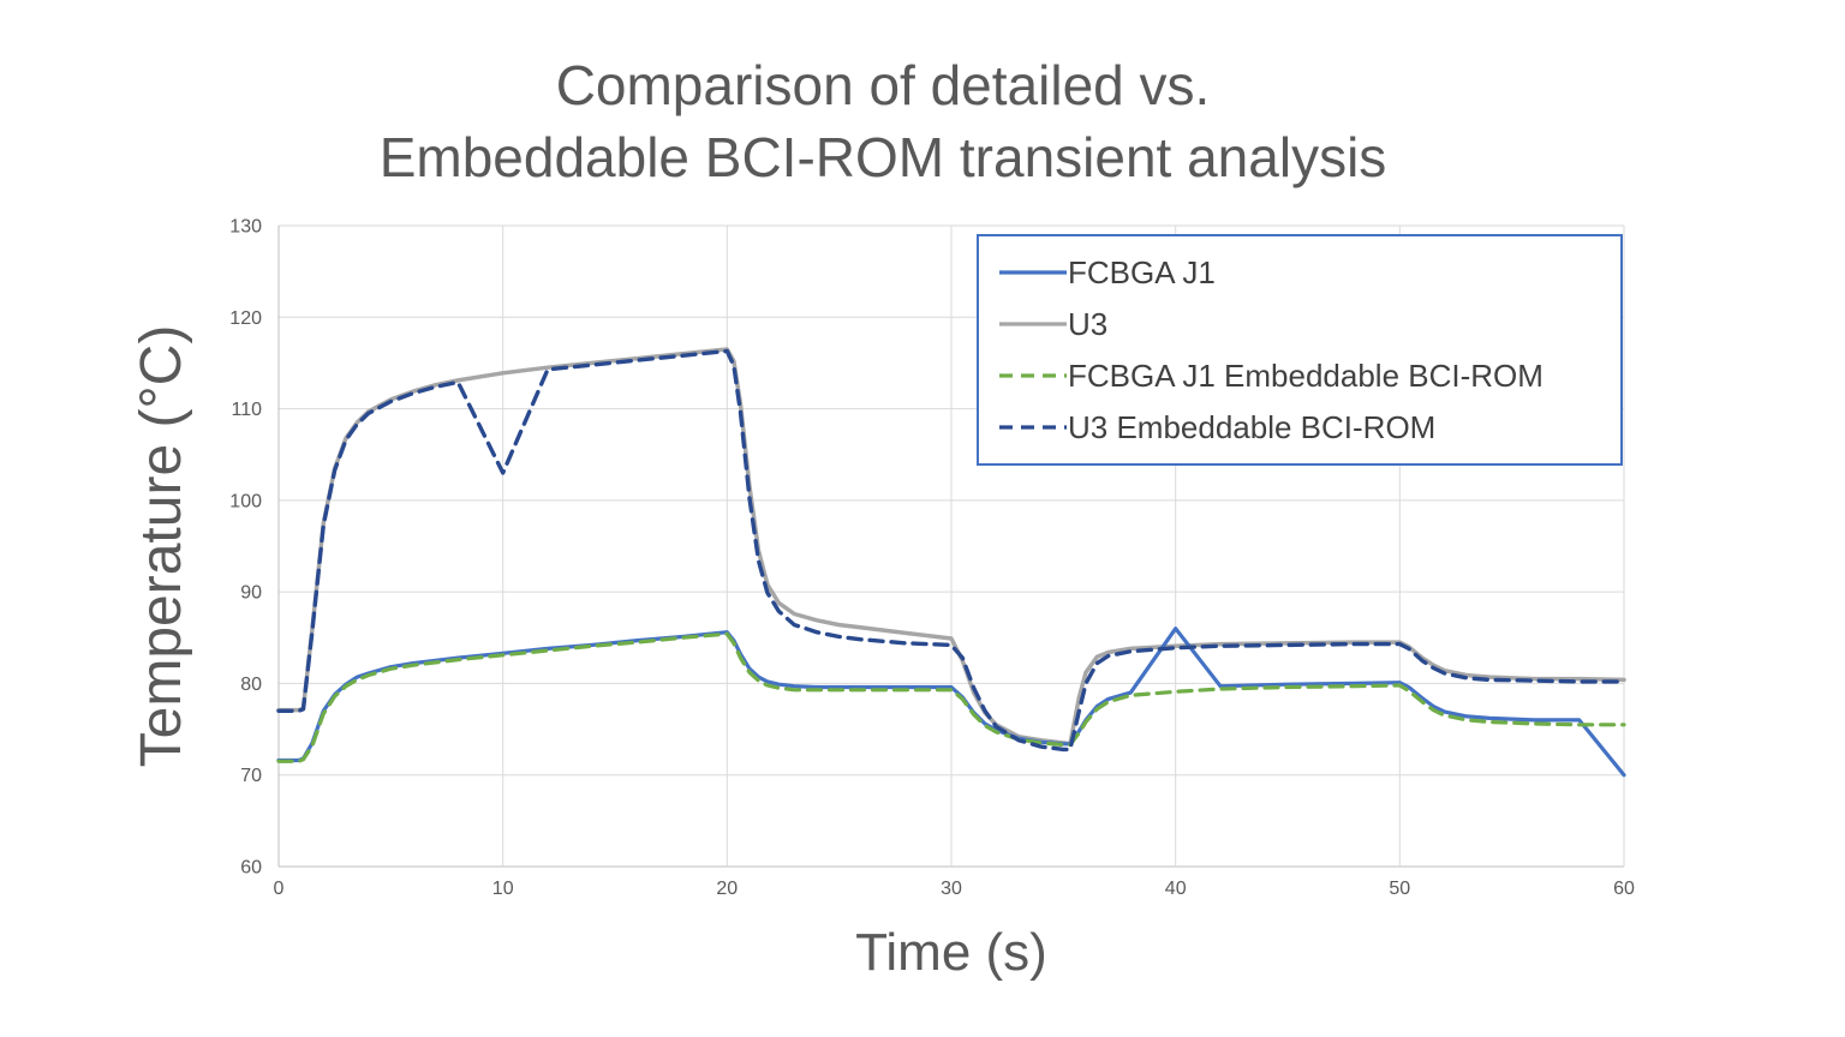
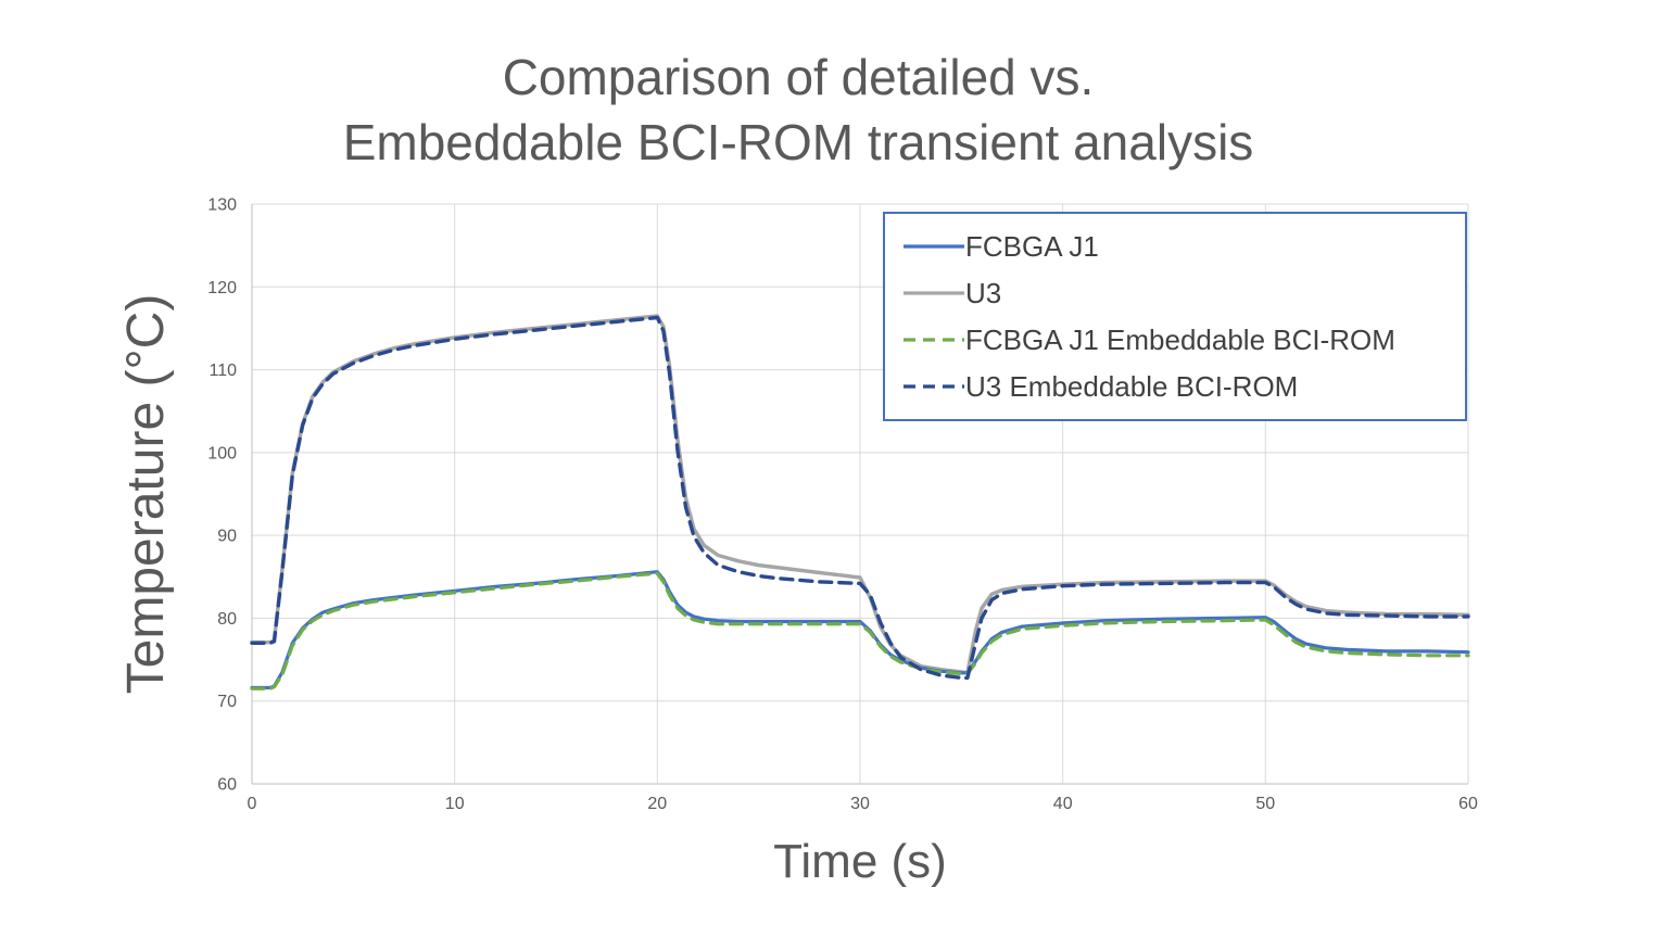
U3 Embeddable BCI-ROM/10: 103 -> 114
FCBGA J1/40: 86 -> 79
FCBGA J1/60: 70 -> 76
